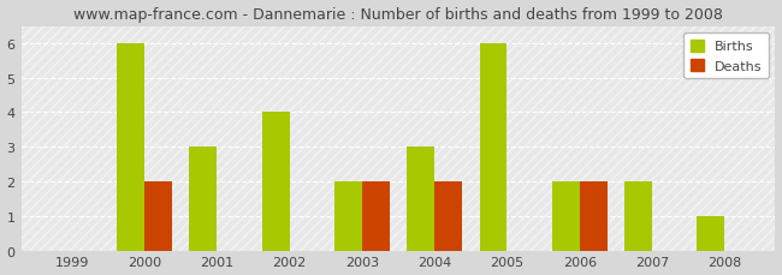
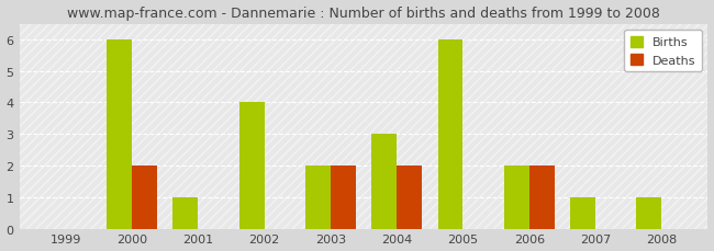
Births/2001: 3 -> 1
Births/2007: 2 -> 1
